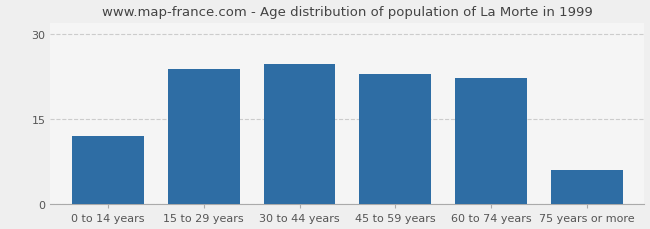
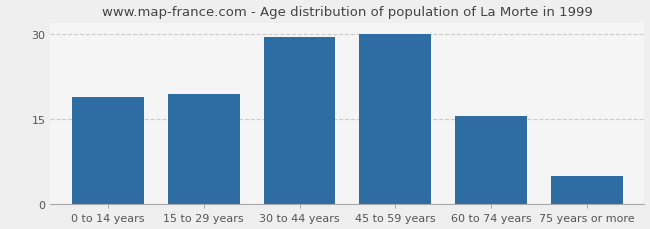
0 to 14 years: 12.0 -> 19.0
15 to 29 years: 23.8 -> 19.5
30 to 44 years: 24.8 -> 29.5
45 to 59 years: 23.0 -> 30.0
60 to 74 years: 22.2 -> 15.5
75 years or more: 6.0 -> 5.0
